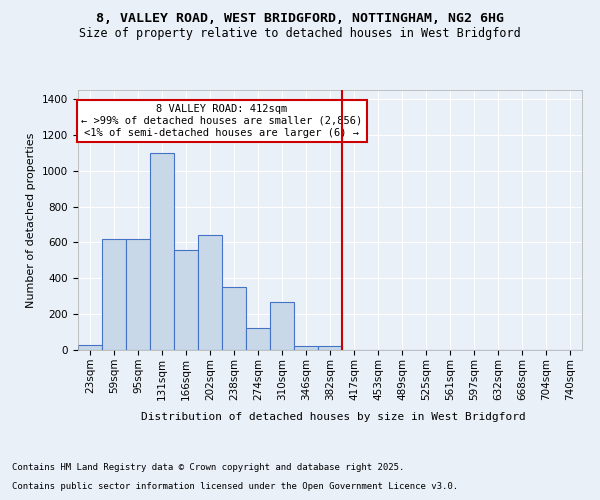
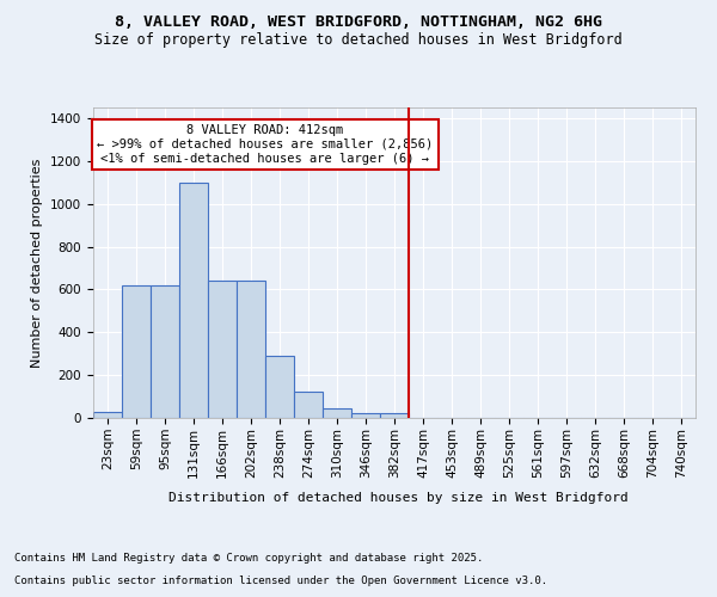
166sqm: 560 -> 640
238sqm: 350 -> 290
310sqm: 270 -> 50
